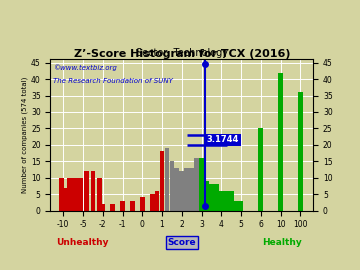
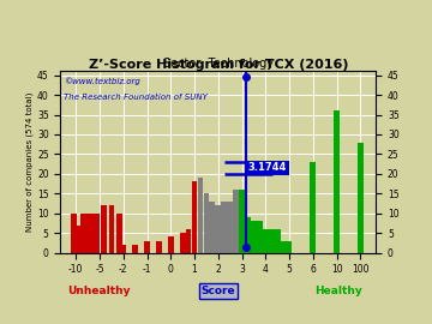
6: 25 -> 23
10: 42 -> 36
100: 36 -> 28
